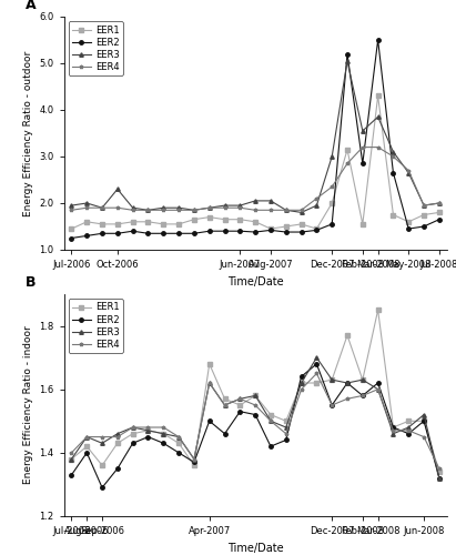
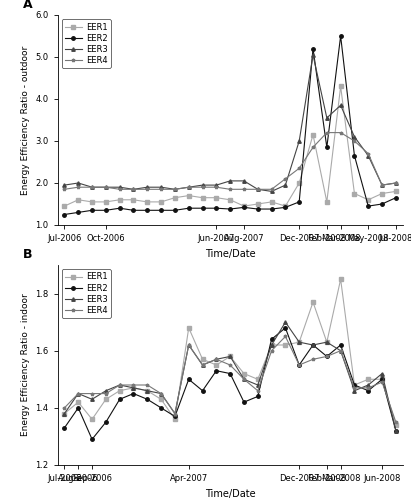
EER3/Oct-2006: 2.30 -> 1.90
EER4/Jun-2008: 1.45 -> 1.49
